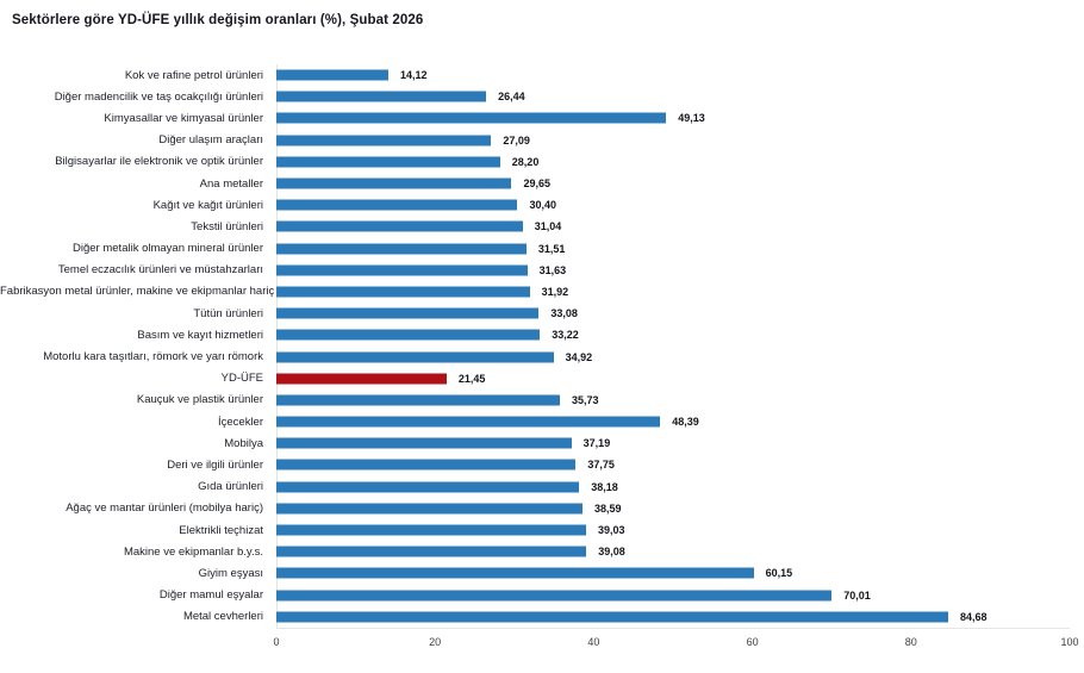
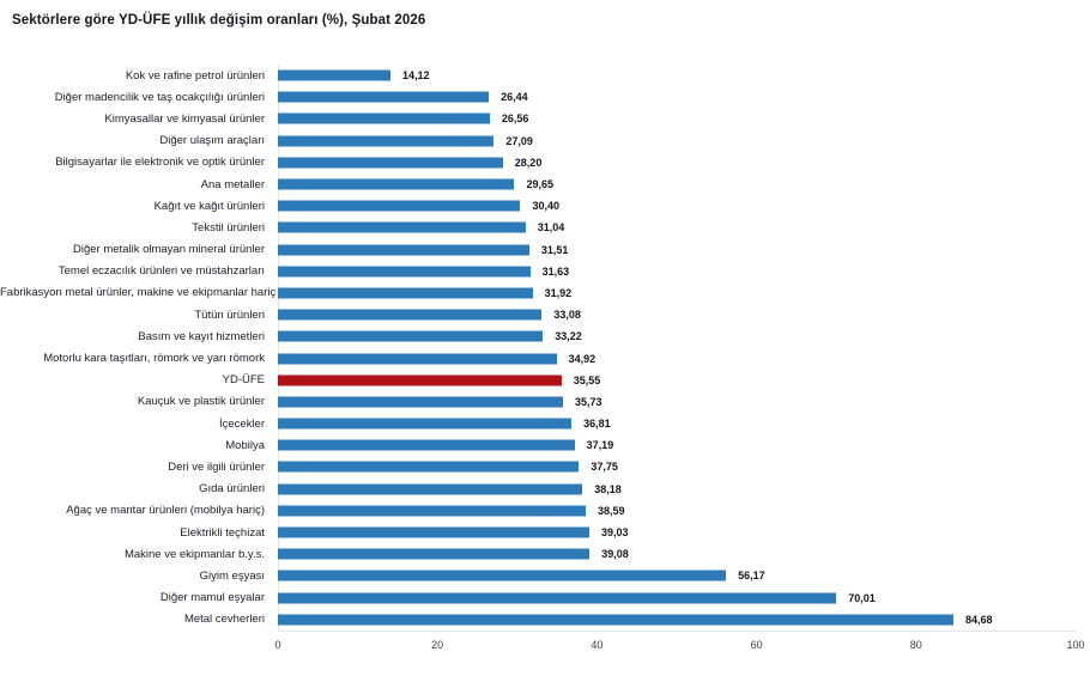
Kimyasallar ve kimyasal ürünler: 49,13 -> 26,56
YD-ÜFE: 21,45 -> 35,55
İçecekler: 48,39 -> 36,81
Giyim eşyası: 60,15 -> 56,17
